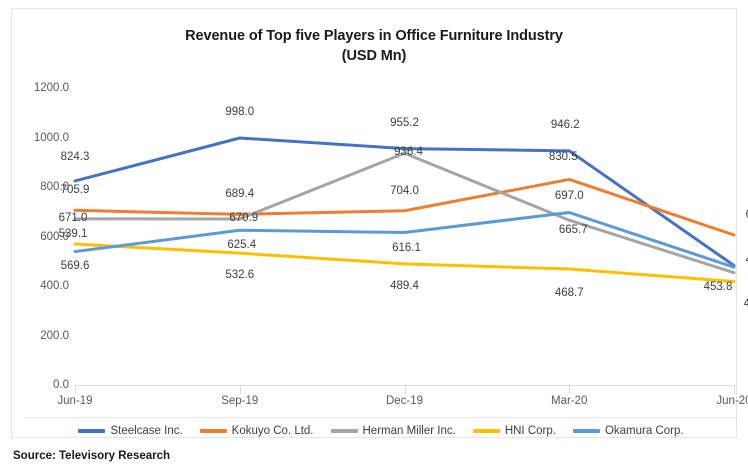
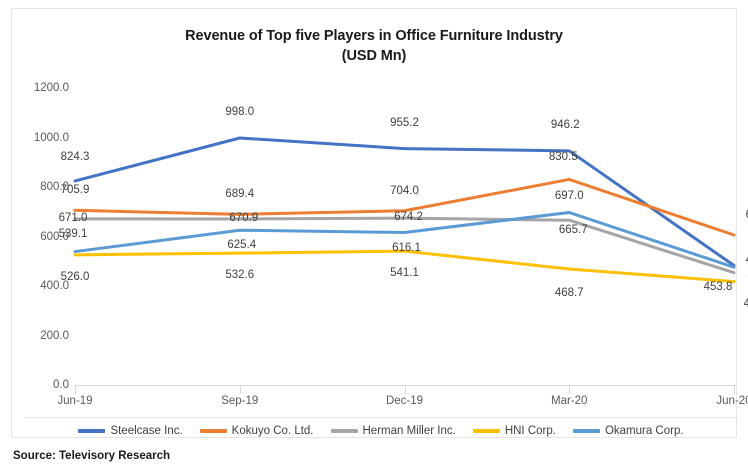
HNI Corp./Jun-19: 569.6 -> 526.0
Herman Miller Inc./Dec-19: 936.4 -> 674.2
HNI Corp./Dec-19: 489.4 -> 541.1
